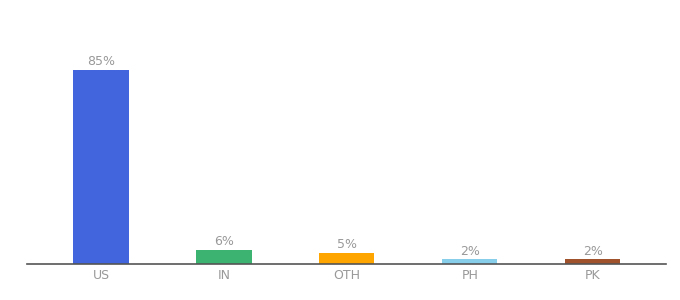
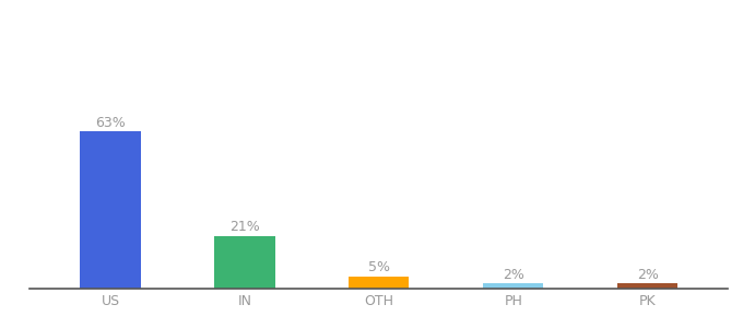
US: 85% -> 63%
IN: 6% -> 21%
